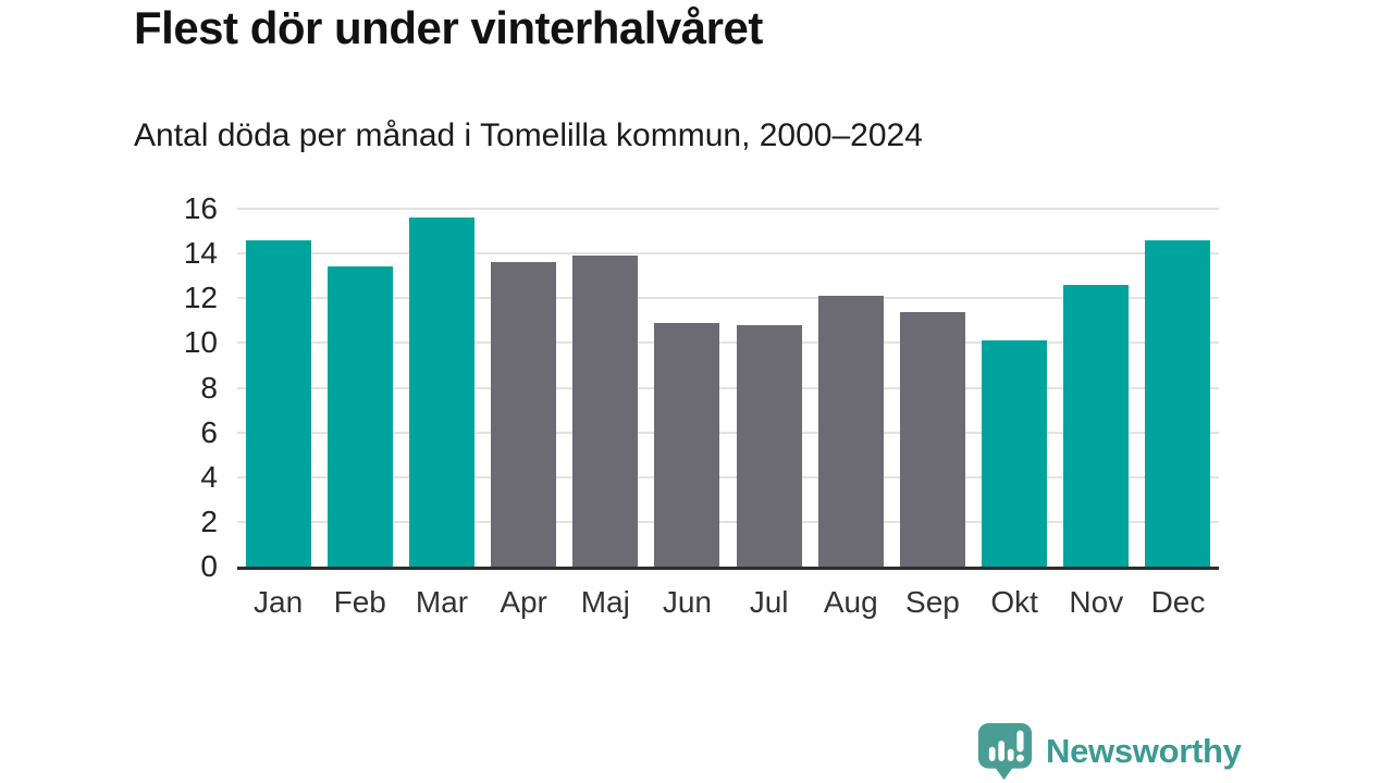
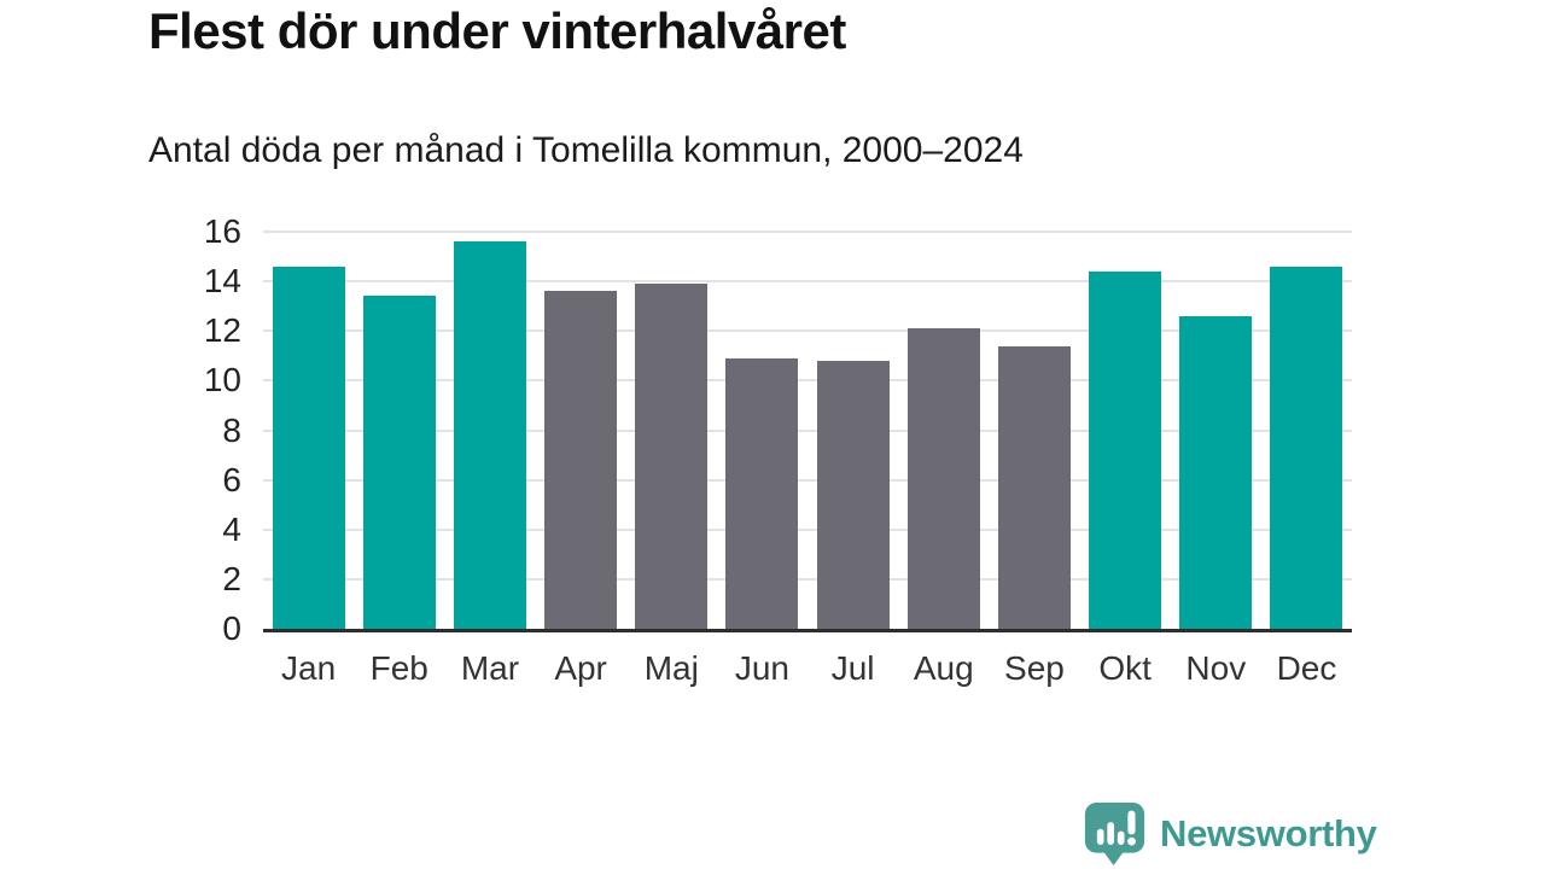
Okt: 10.1 -> 14.4
